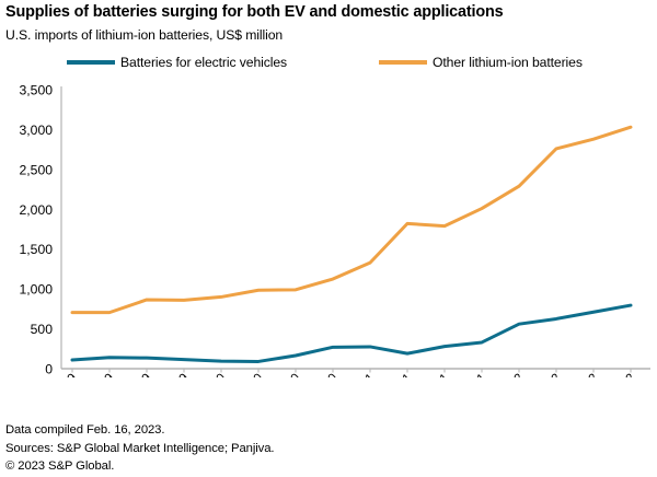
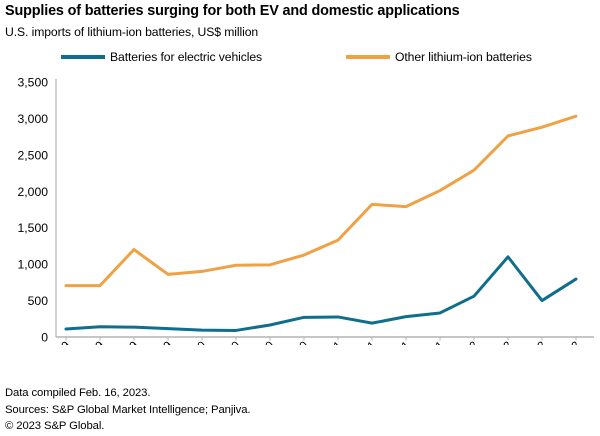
Other lithium-ion batteries/Q3'19: 900 -> 1200
Batteries for electric vehicles/Q2'22: 600 -> 1100
Batteries for electric vehicles/Q3'22: 700 -> 500
